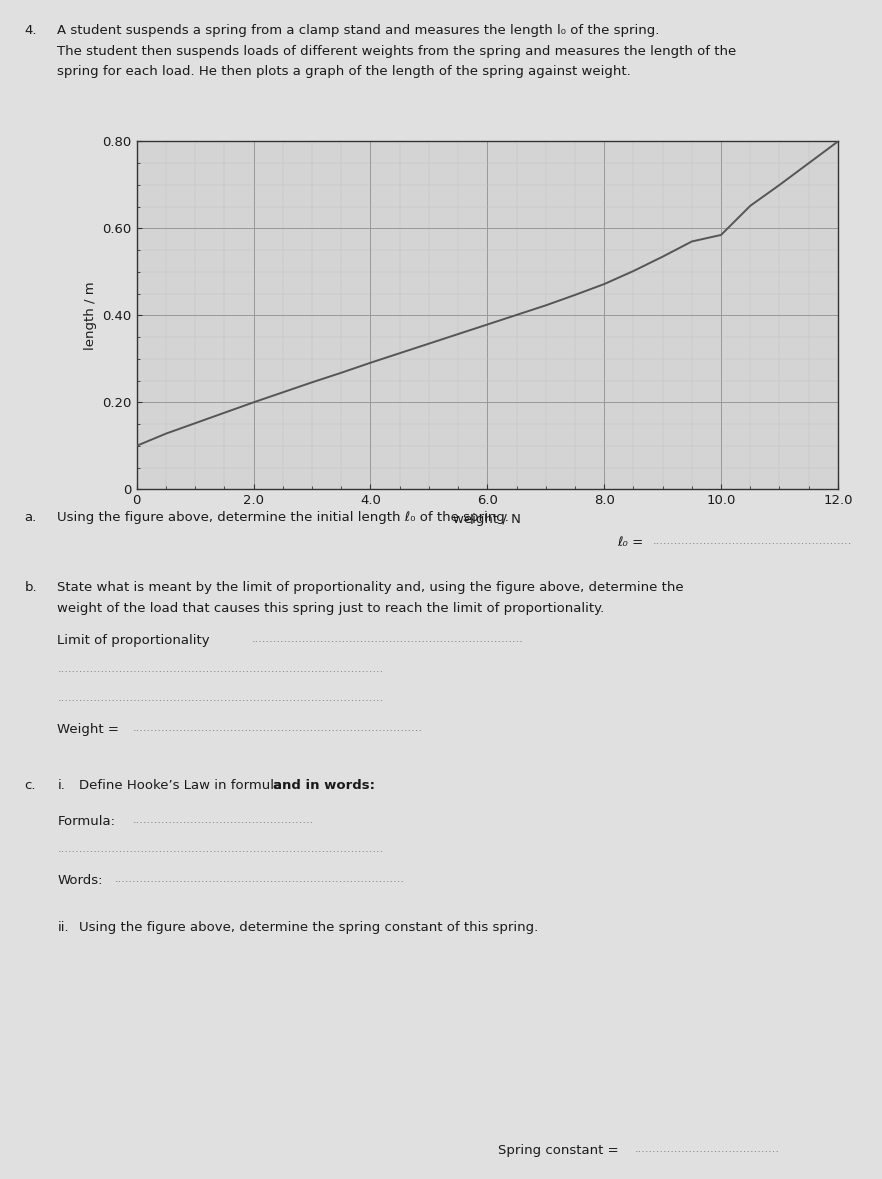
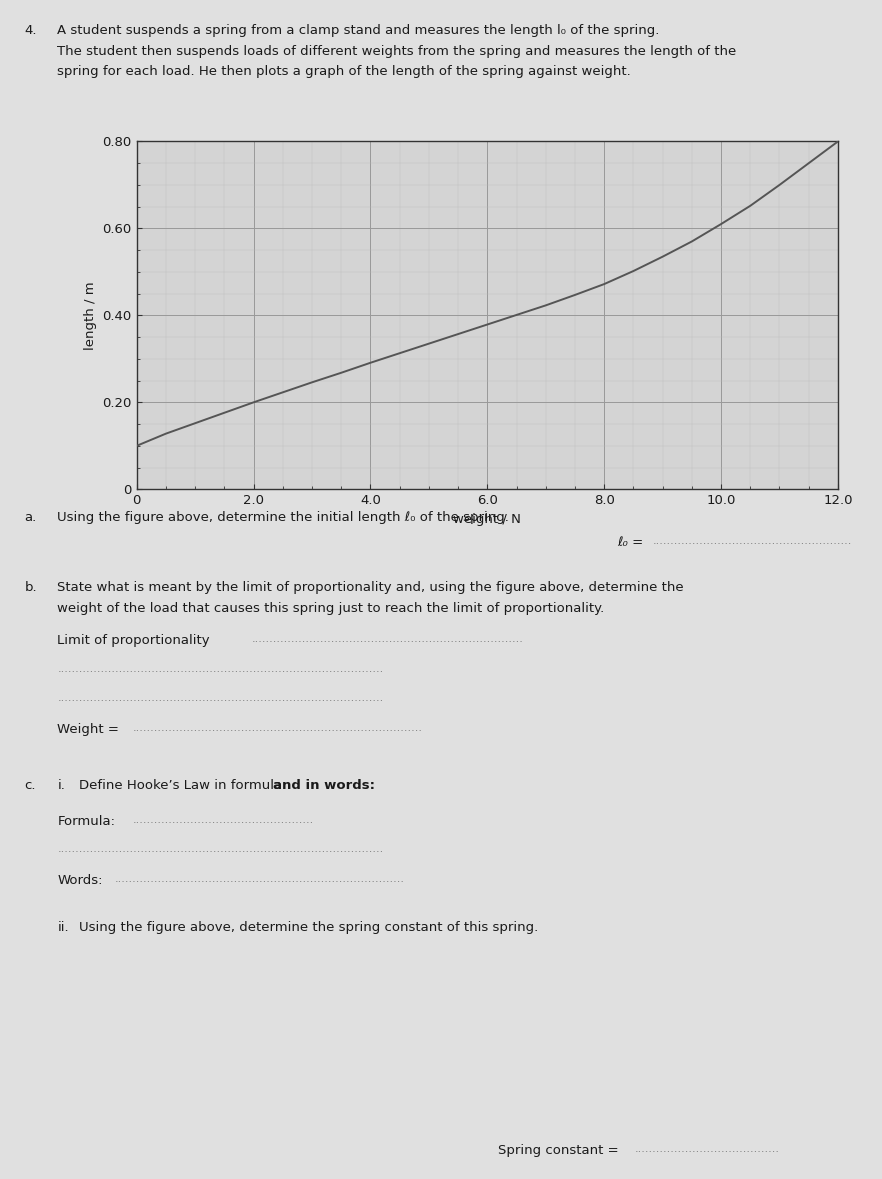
10.0: 0.585 -> 0.610
